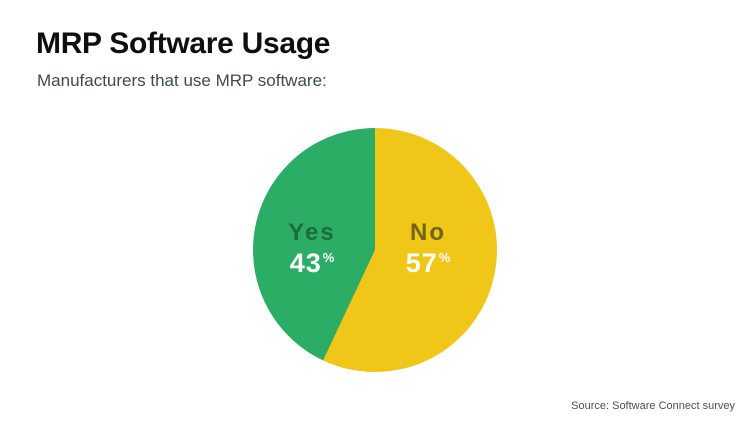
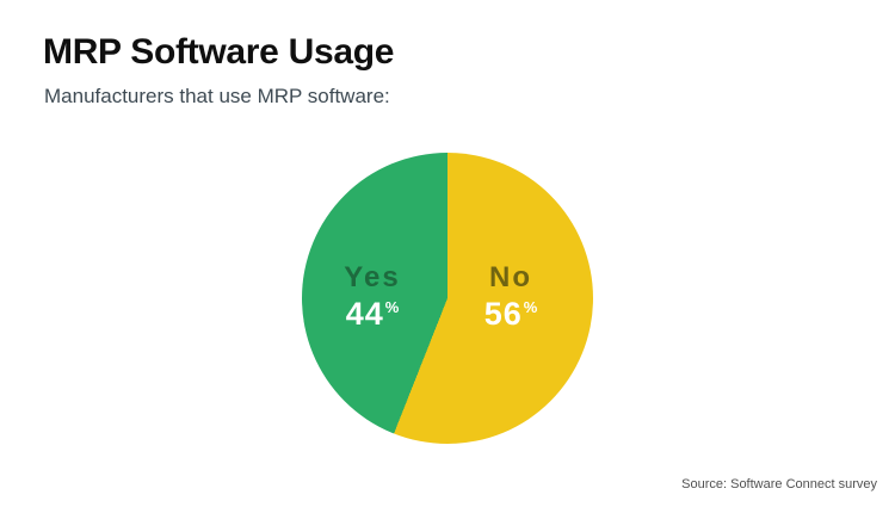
No: 57 -> 56
Yes: 43 -> 44
